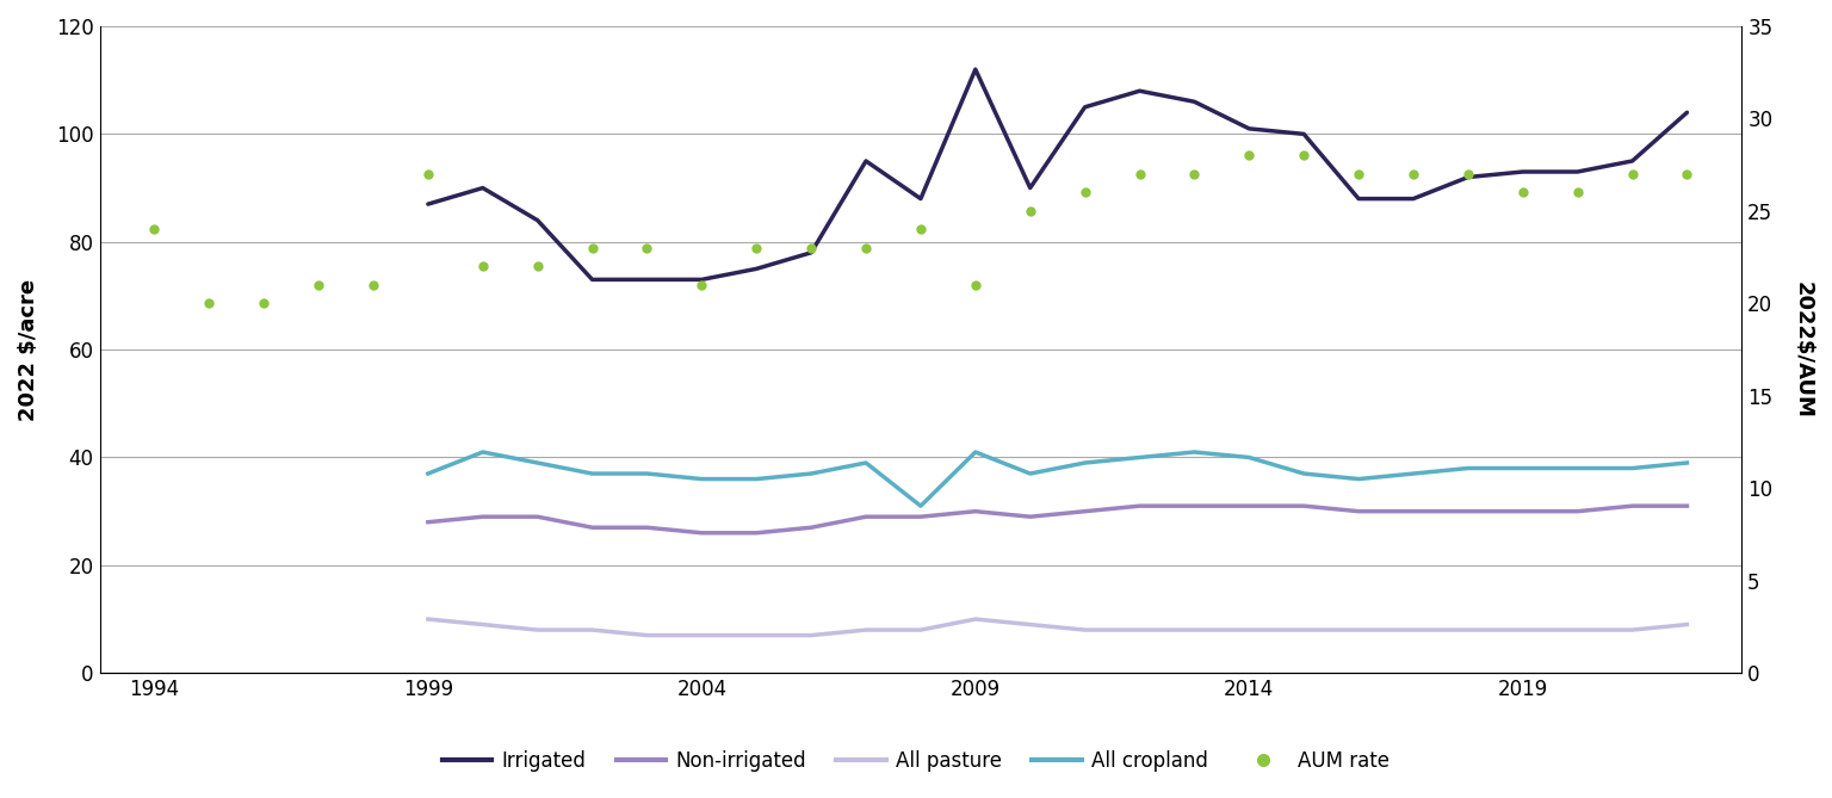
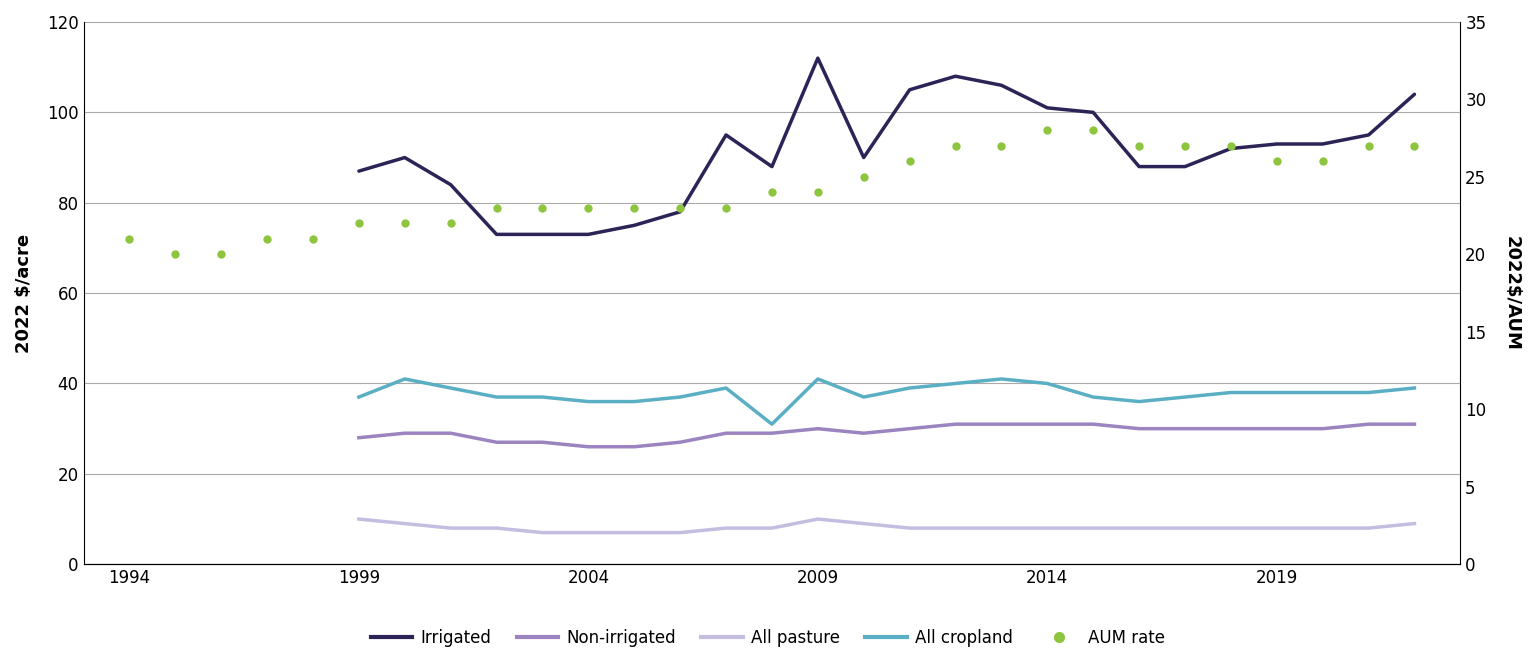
AUM rate/1994: 24 -> 21
AUM rate/1999: 27 -> 22
AUM rate/2004: 21 -> 23
AUM rate/2009: 21 -> 24
